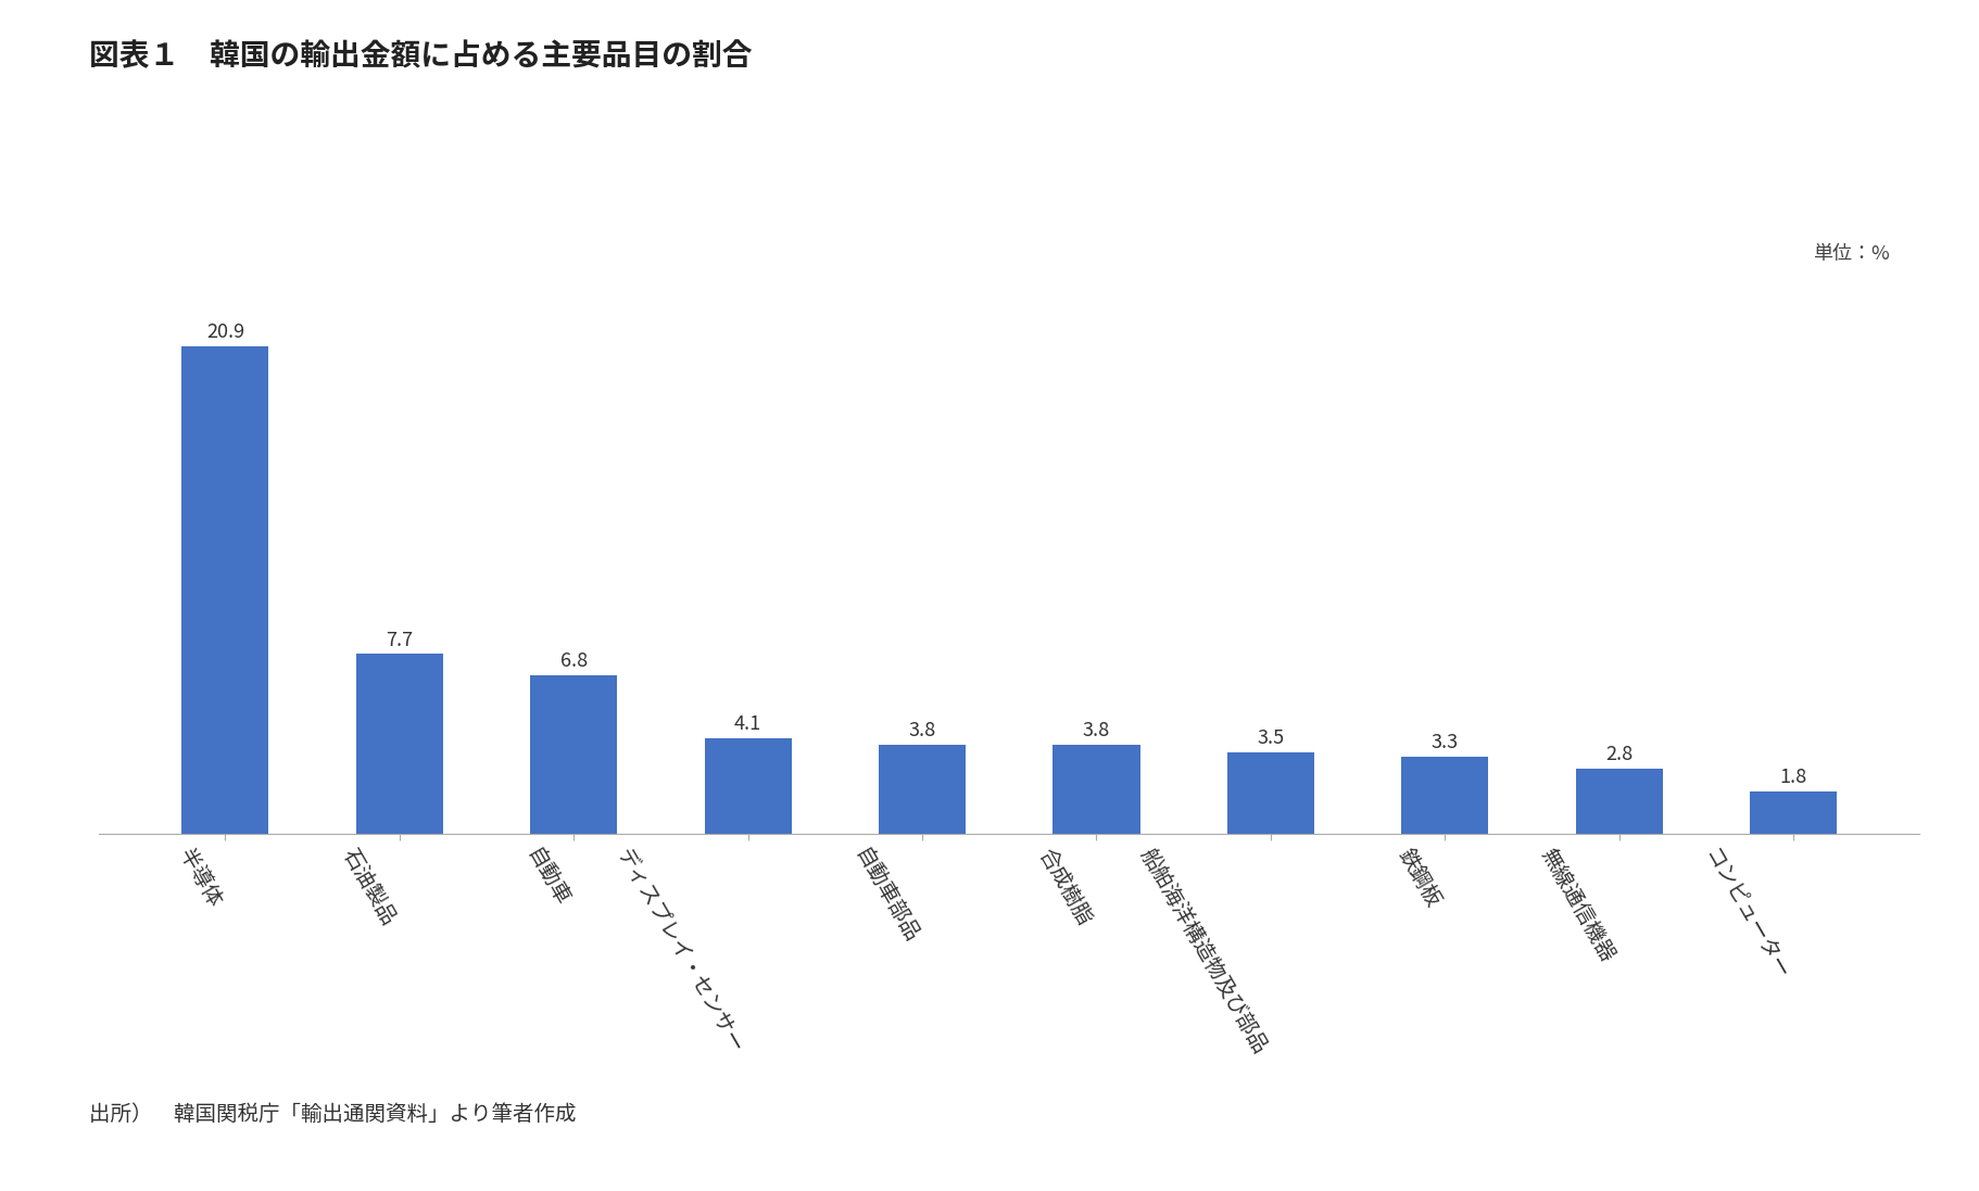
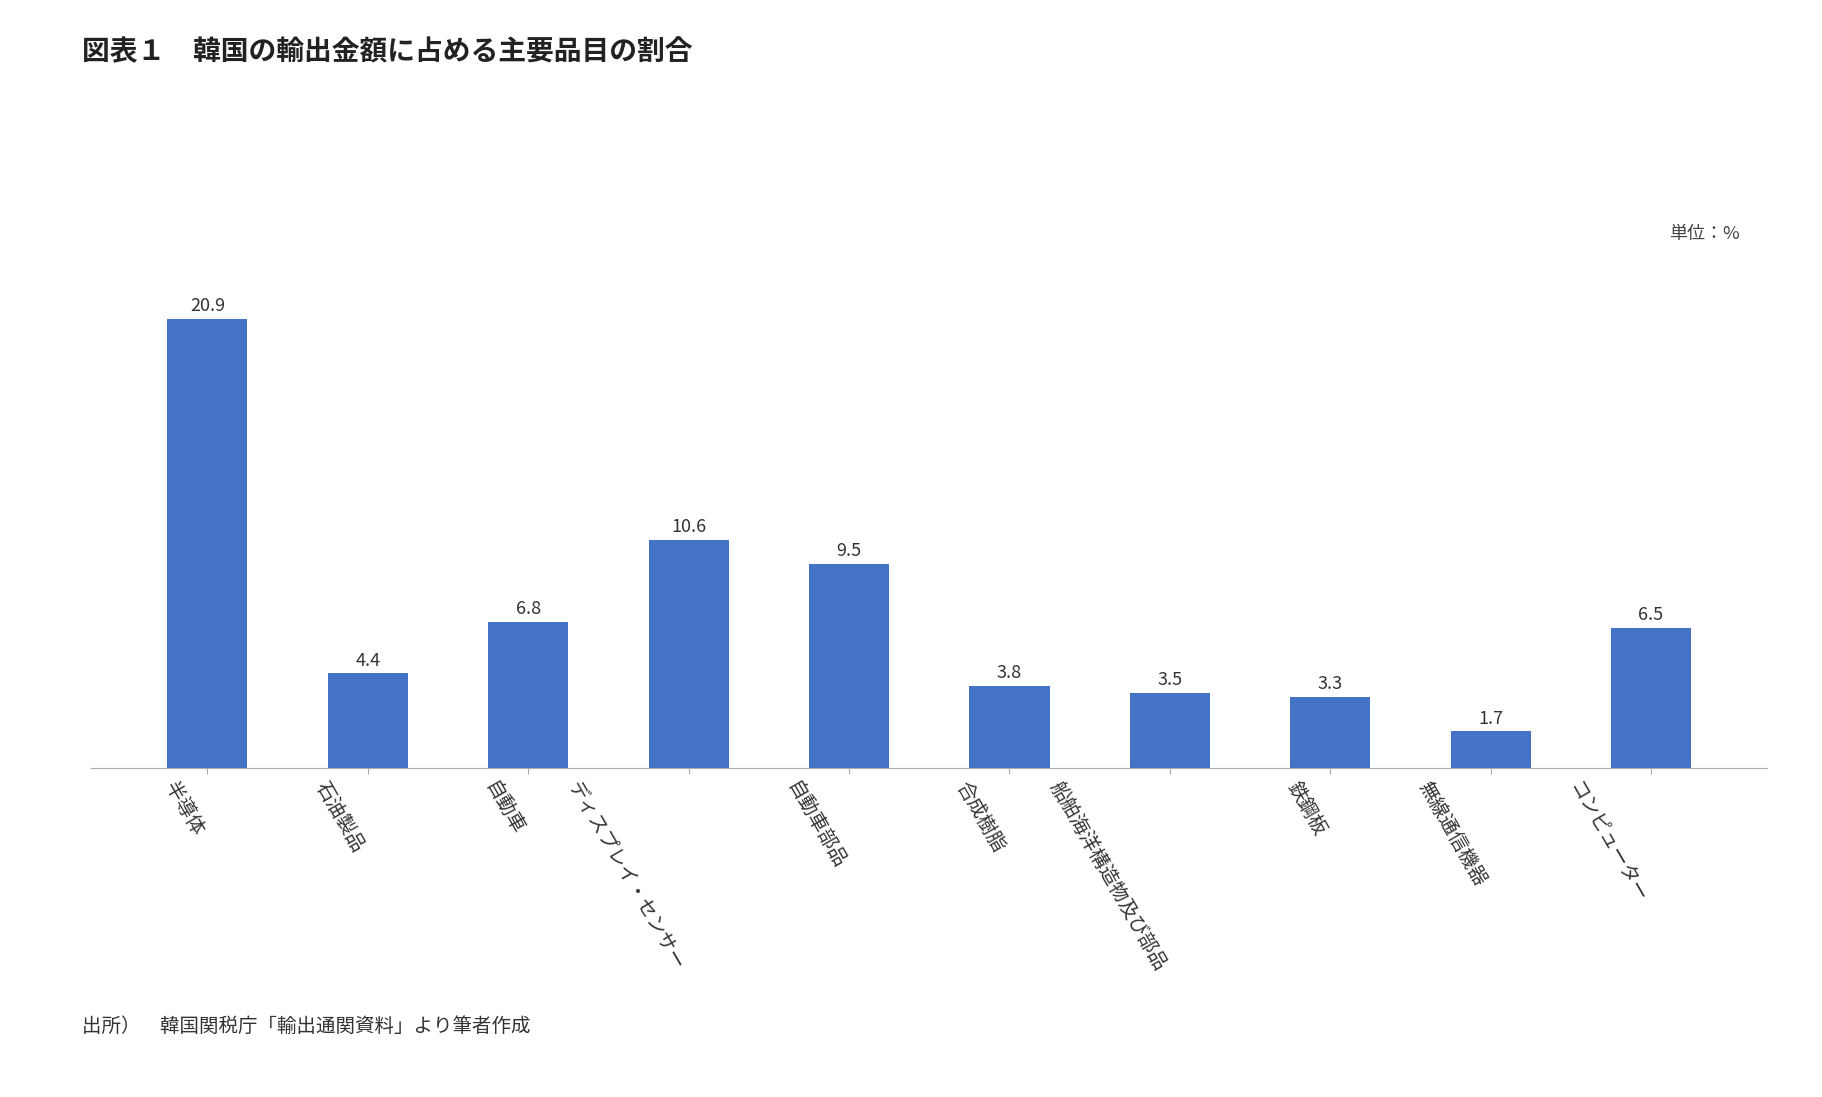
石油製品: 7.7 -> 4.4
ディスプレイ・センサー: 4.1 -> 10.6
自動車部品: 3.8 -> 9.5
無線通信機器: 2.8 -> 1.7
コンピューター: 1.8 -> 6.5
